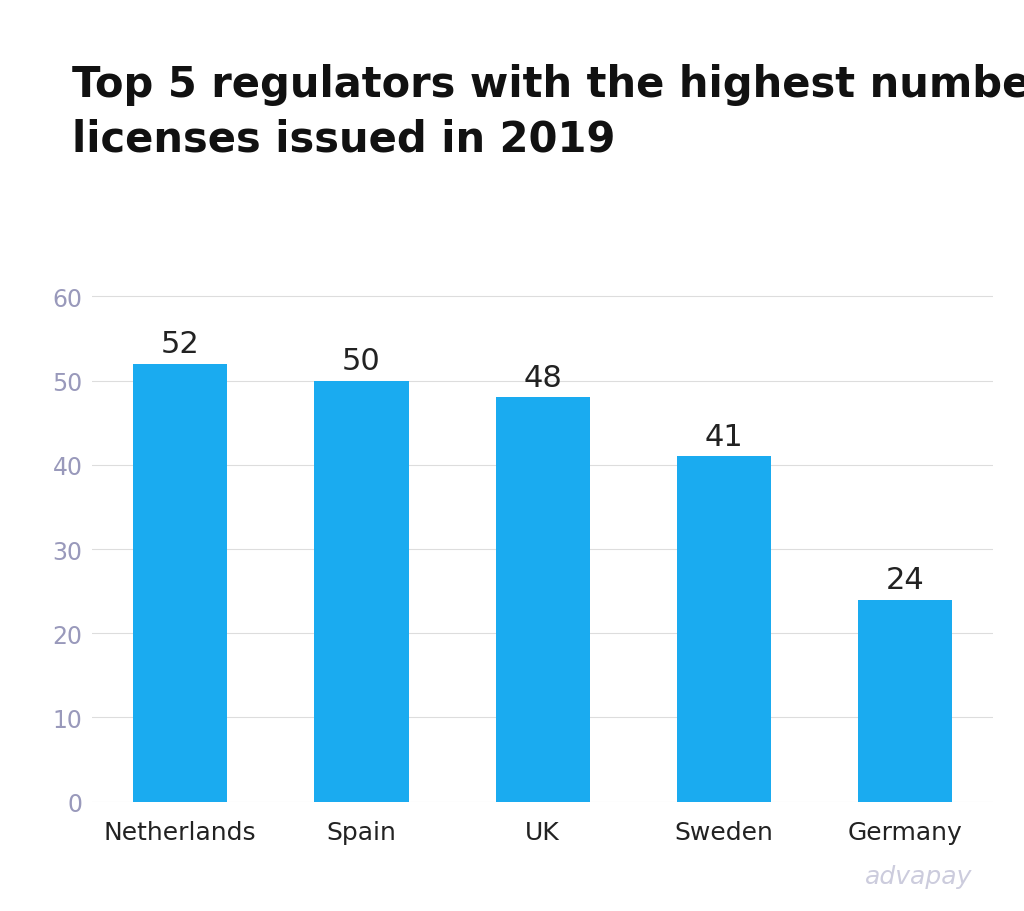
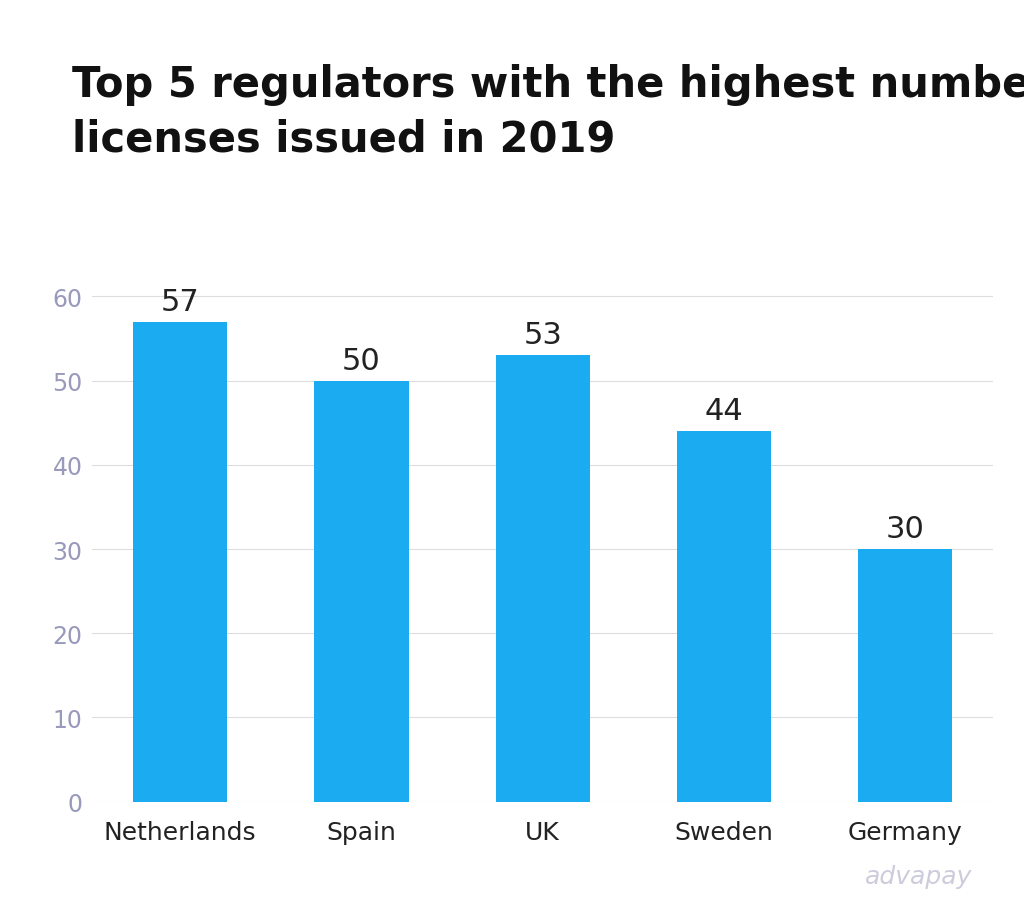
Netherlands: 52 -> 57
UK: 48 -> 53
Sweden: 41 -> 44
Germany: 24 -> 30
